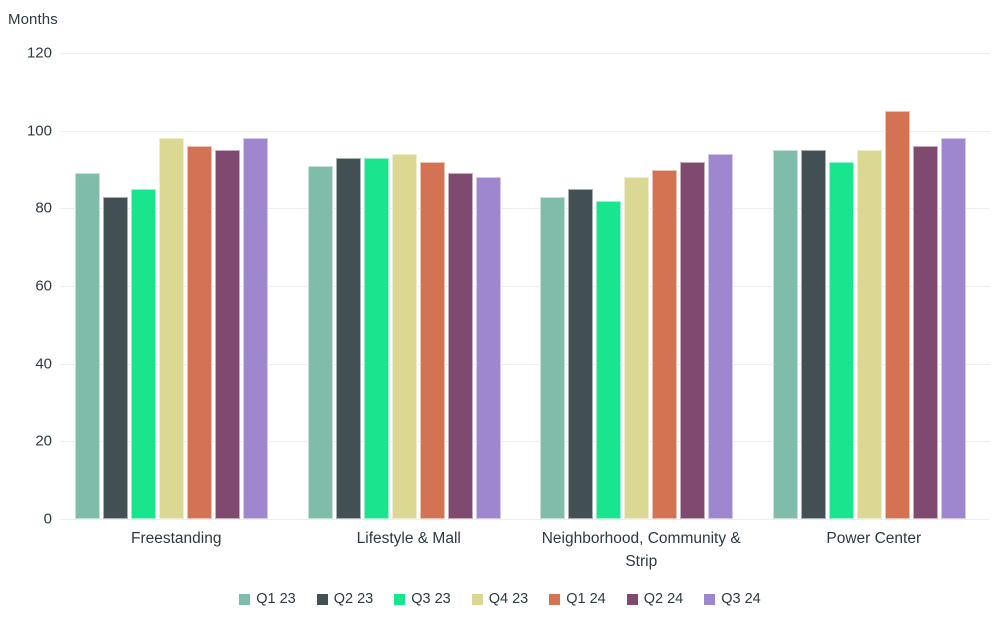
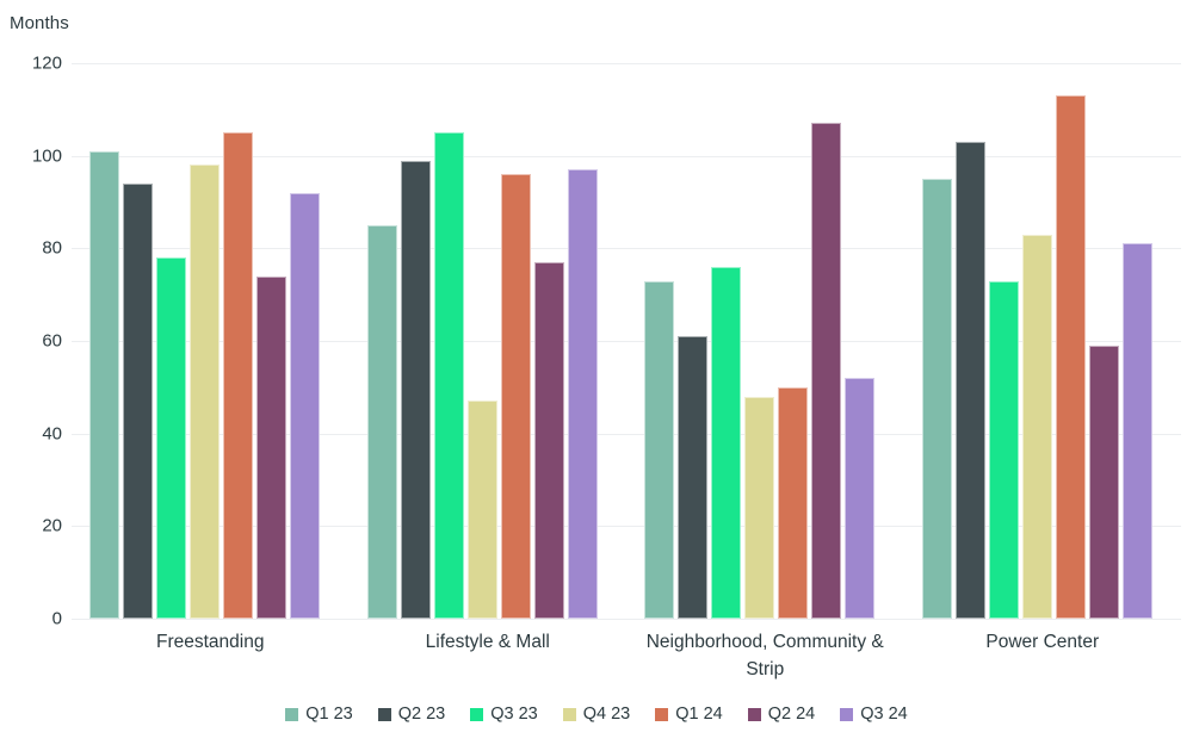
Q1 23/Freestanding: 89 -> 101
Q2 23/Freestanding: 83 -> 94
Q3 23/Freestanding: 85 -> 78
Q1 24/Freestanding: 96 -> 105
Q2 24/Freestanding: 95 -> 74
Q3 24/Freestanding: 98 -> 92
Q1 23/Lifestyle & Mall: 91 -> 85
Q2 23/Lifestyle & Mall: 93 -> 99
Q3 23/Lifestyle & Mall: 93 -> 105
Q4 23/Lifestyle & Mall: 94 -> 47
Q1 24/Lifestyle & Mall: 92 -> 96
Q2 24/Lifestyle & Mall: 89 -> 77
Q3 24/Lifestyle & Mall: 88 -> 97
Q1 23/Neighborhood, Community & Strip: 83 -> 73
Q2 23/Neighborhood, Community & Strip: 85 -> 61
Q3 23/Neighborhood, Community & Strip: 82 -> 76
Q4 23/Neighborhood, Community & Strip: 88 -> 48
Q1 24/Neighborhood, Community & Strip: 90 -> 50
Q2 24/Neighborhood, Community & Strip: 92 -> 107
Q3 24/Neighborhood, Community & Strip: 94 -> 52
Q2 23/Power Center: 95 -> 103
Q3 23/Power Center: 92 -> 73
Q4 23/Power Center: 95 -> 83
Q1 24/Power Center: 105 -> 113
Q2 24/Power Center: 96 -> 59
Q3 24/Power Center: 98 -> 81
